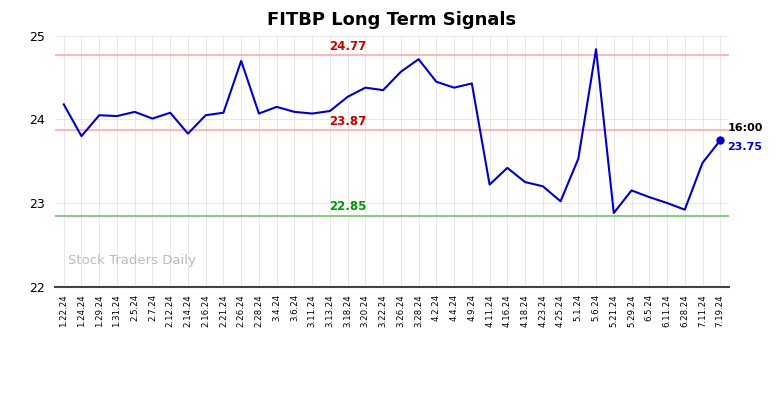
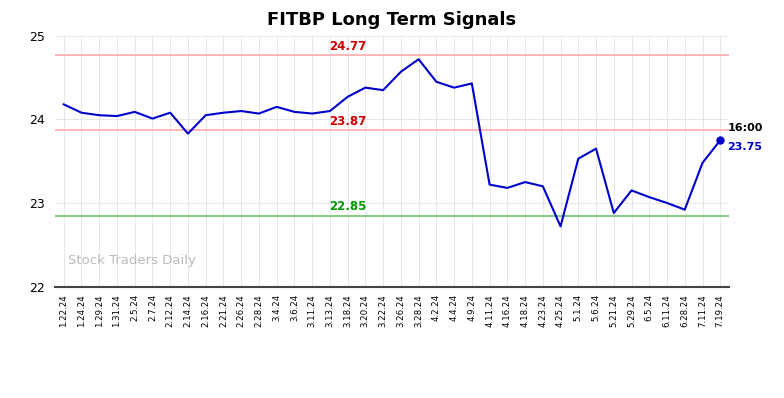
1.24.24: 23.80 -> 24.08
2.26.24: 24.70 -> 24.10
4.16.24: 23.42 -> 23.18
4.25.24: 23.02 -> 22.72
5.6.24: 24.84 -> 23.65
